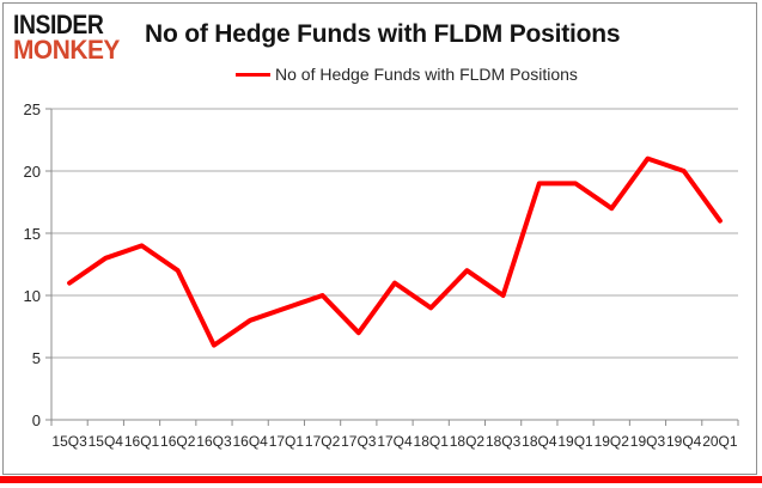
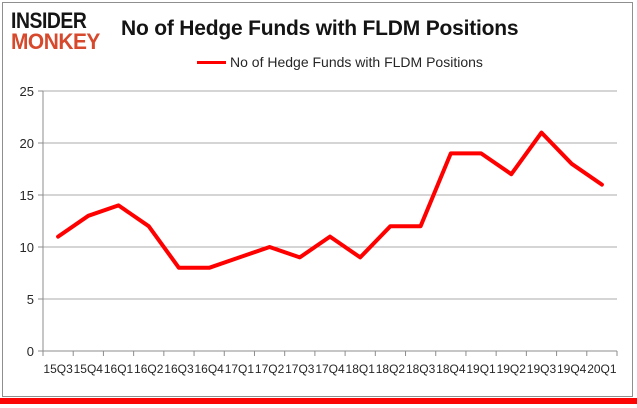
16Q3: 6 -> 8
17Q3: 7 -> 9
18Q3: 10 -> 12
19Q4: 20 -> 18
